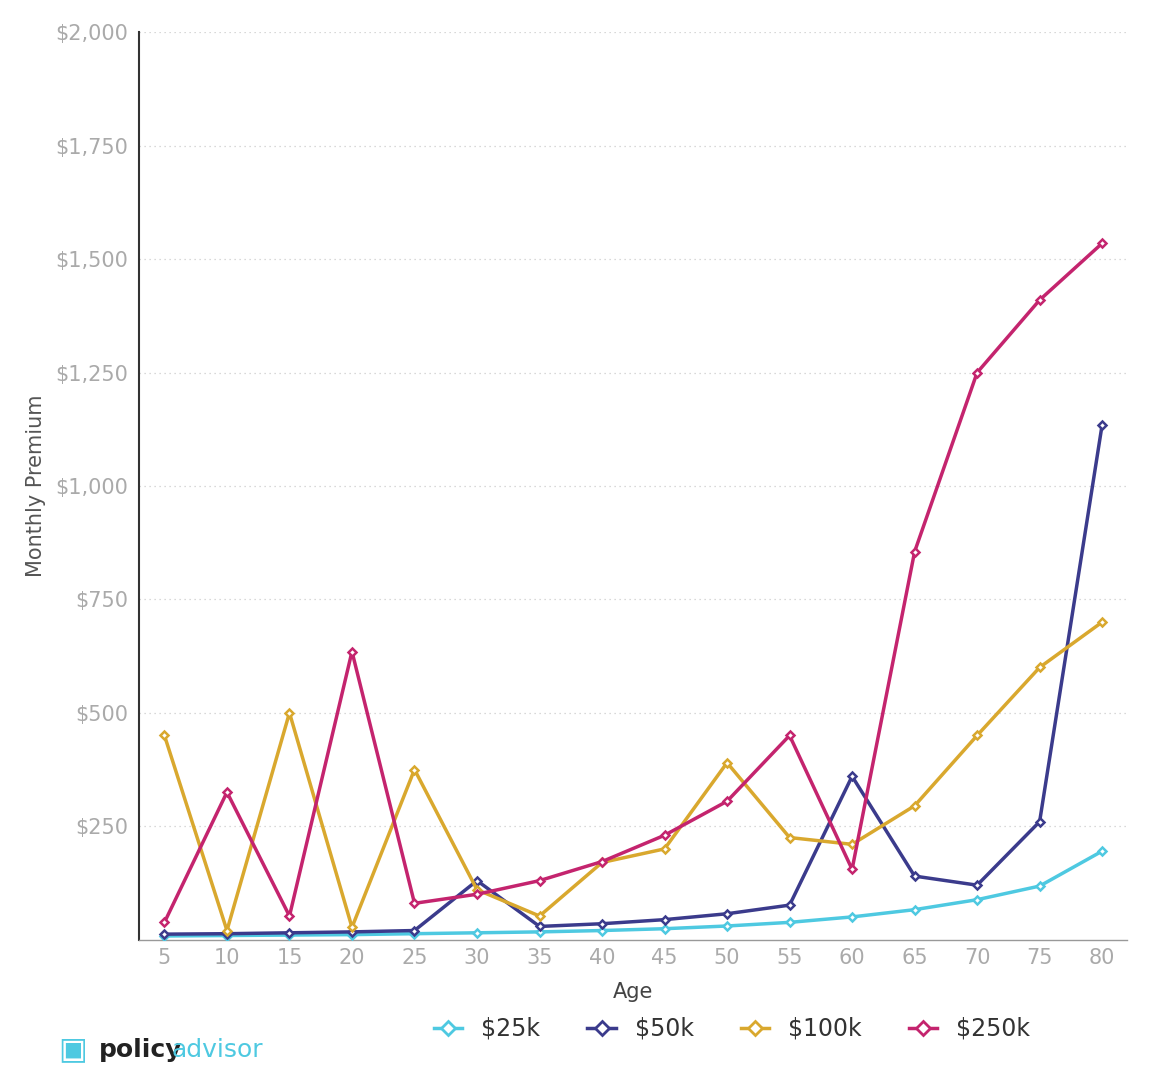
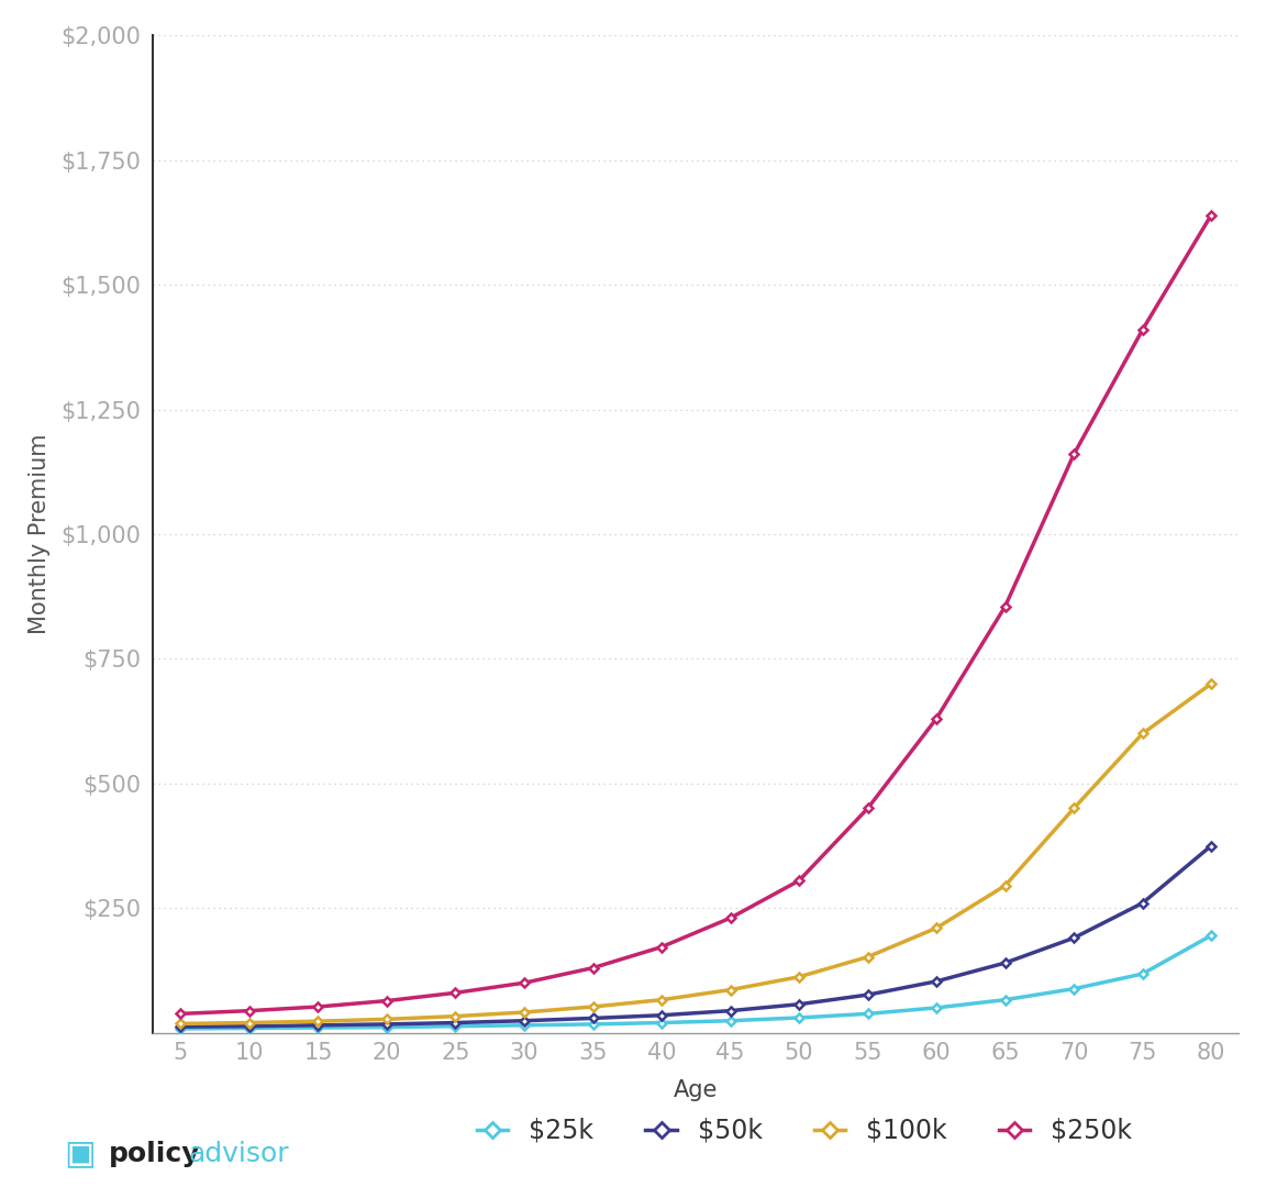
$100k/5: $450 -> $18
$250k/10: $325 -> $44
$100k/15: $500 -> $23
$250k/20: $635 -> $64
$100k/25: $375 -> $33
$50k/30: $130 -> $24
$100k/30: $110 -> $41
$100k/40: $170 -> $66
$100k/45: $200 -> $86
$100k/50: $390 -> $112
$100k/55: $225 -> $152
$50k/60: $360 -> $103
$250k/60: $155 -> $630
$50k/70: $120 -> $190
$250k/70: $1,250 -> $1,160
$50k/80: $1,135 -> $375
$250k/80: $1,535 -> $1,640
